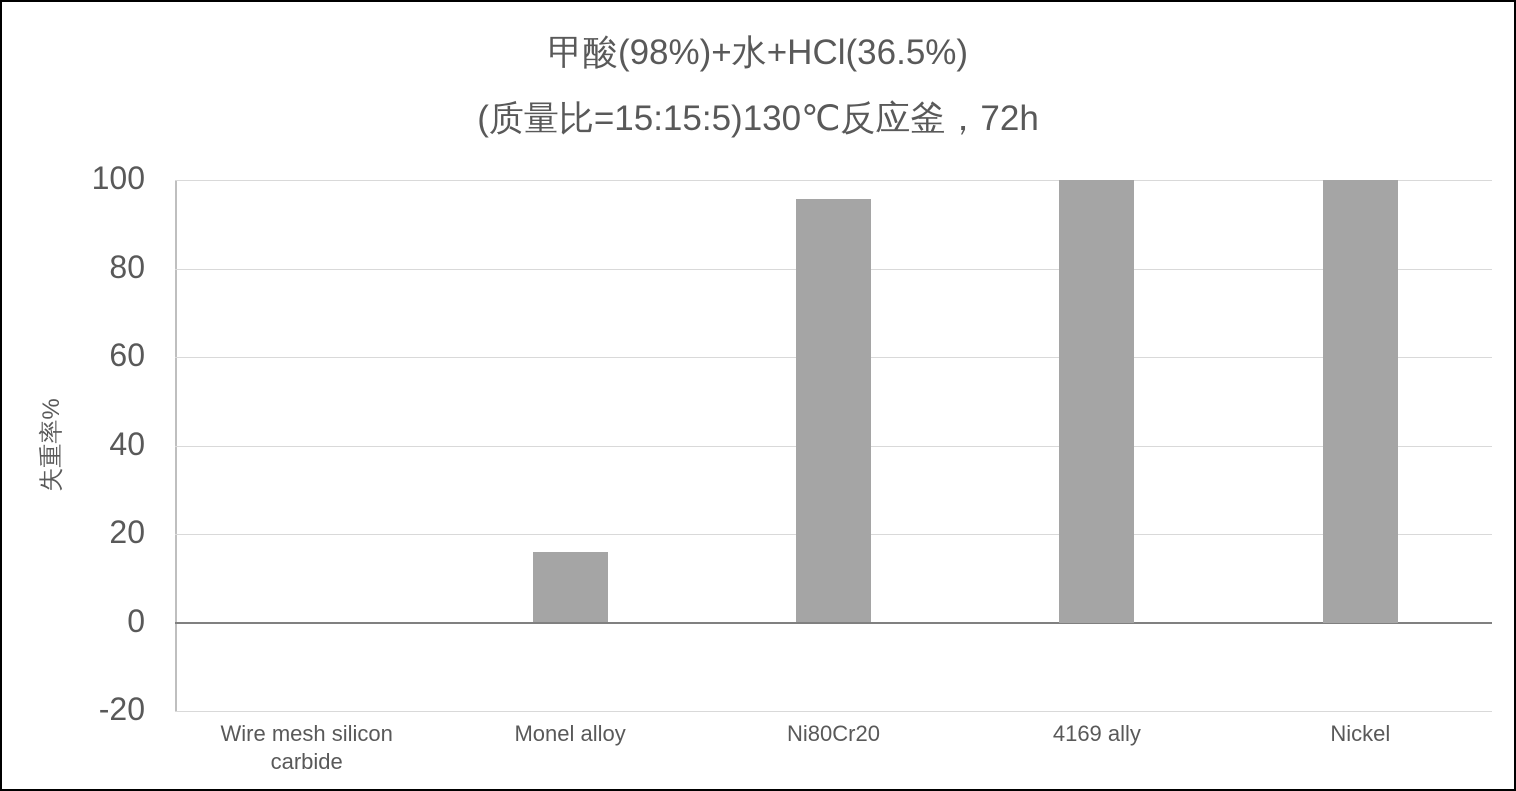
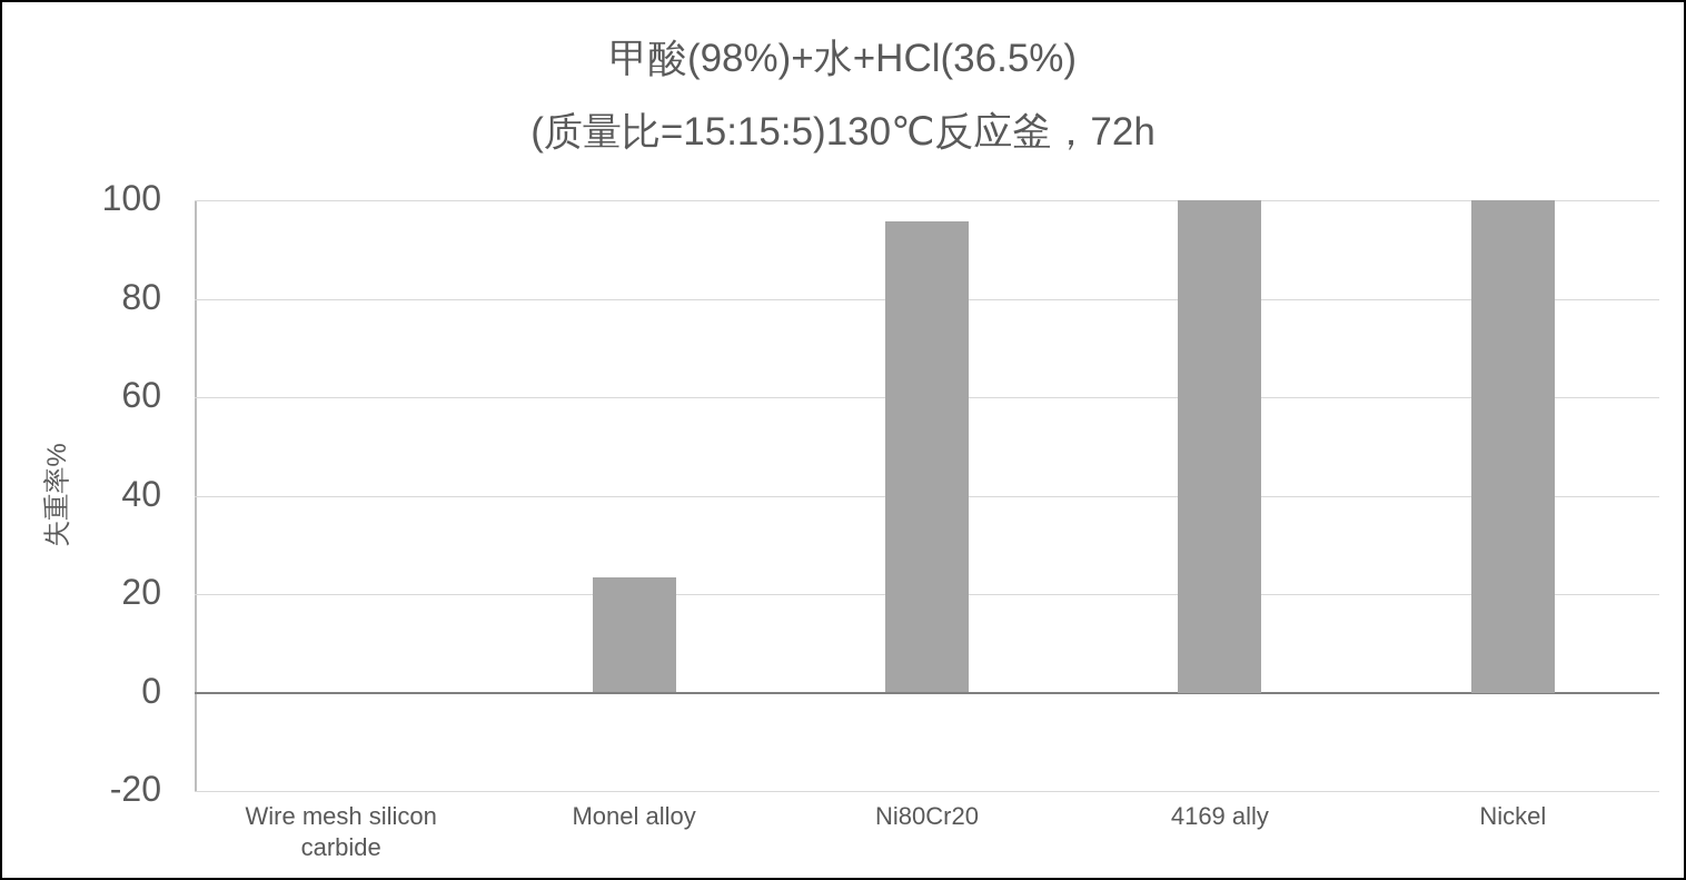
Monel alloy: 16 -> 23
